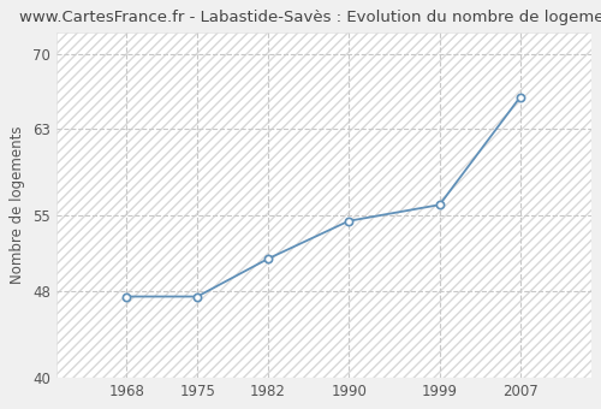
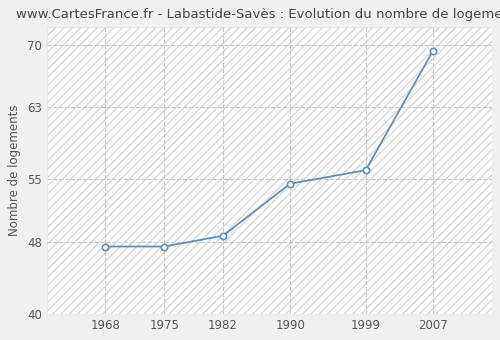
1982: 51.0 -> 48.7
2007: 66.0 -> 69.3
